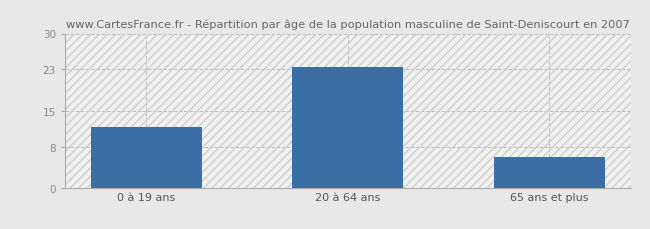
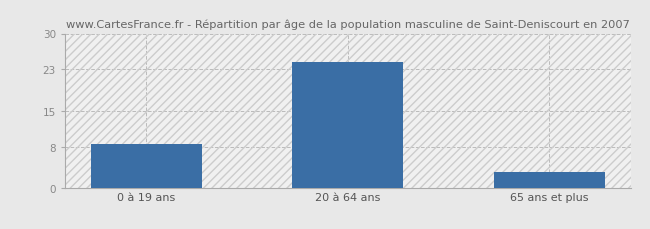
0 à 19 ans: 11.8 -> 8.5
20 à 64 ans: 23.4 -> 24.5
65 ans et plus: 6.0 -> 3.0
